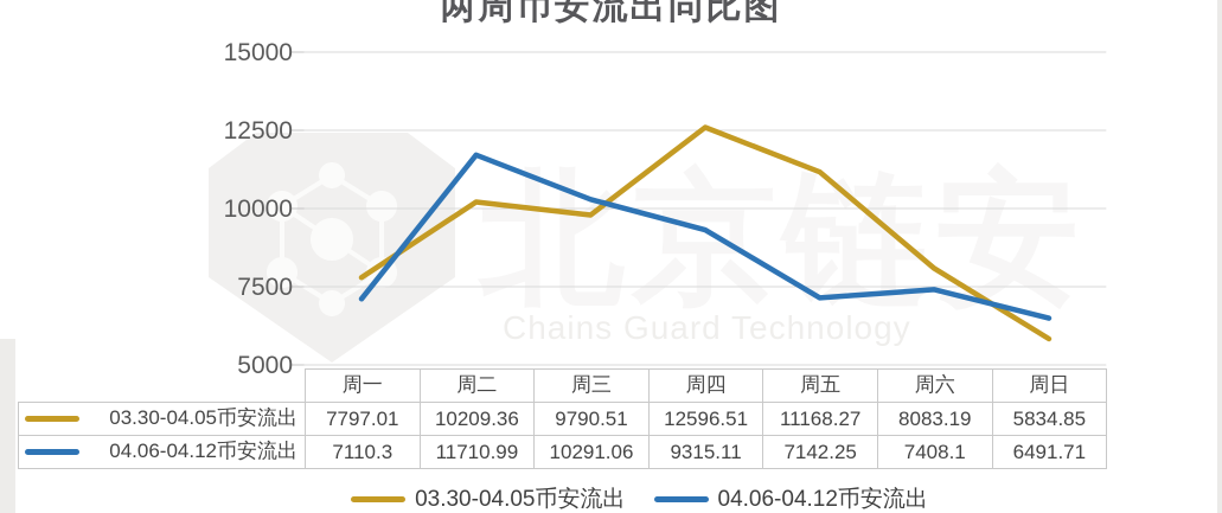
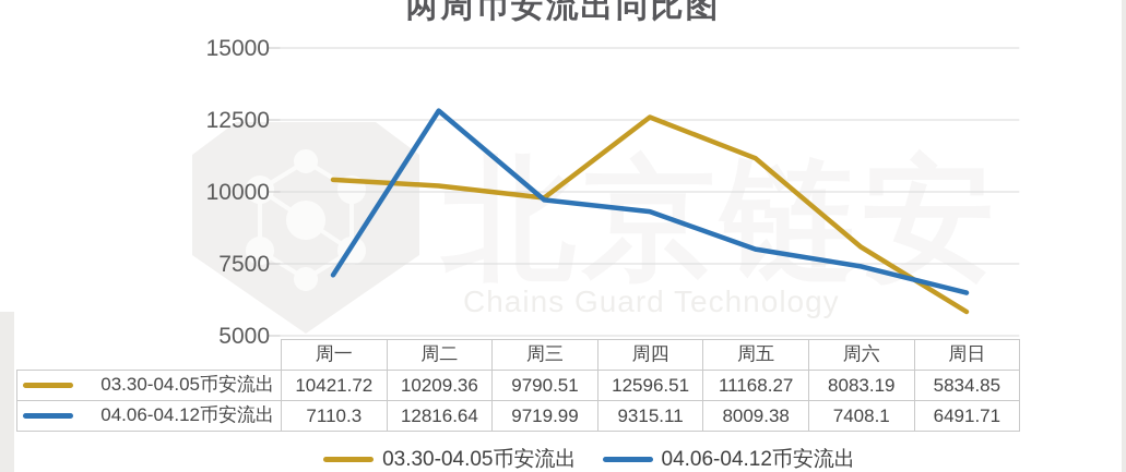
03.30-04.05币安流出/周一: 7797.01 -> 10421.72
04.06-04.12币安流出/周二: 11710.99 -> 12816.64
04.06-04.12币安流出/周三: 10291.06 -> 9719.99
04.06-04.12币安流出/周五: 7142.25 -> 8009.38
